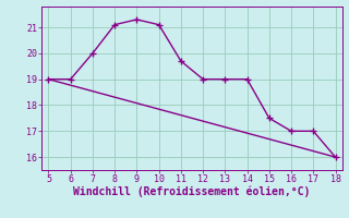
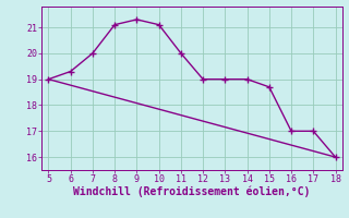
6: 19.0 -> 19.3
11: 19.7 -> 20.0
15: 17.5 -> 18.7
